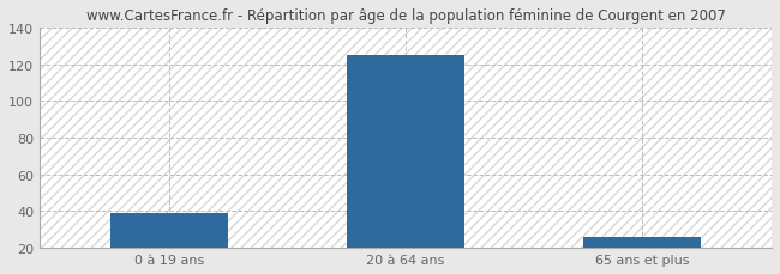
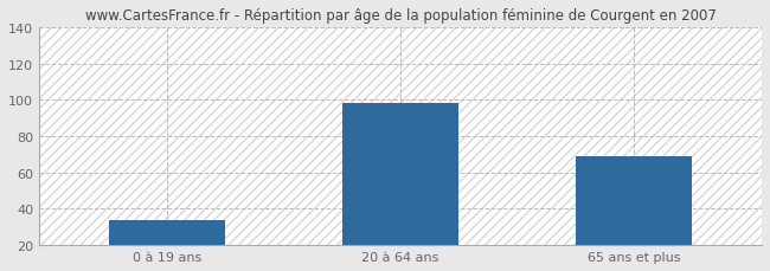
0 à 19 ans: 39 -> 34
20 à 64 ans: 125 -> 98
65 ans et plus: 26 -> 69
